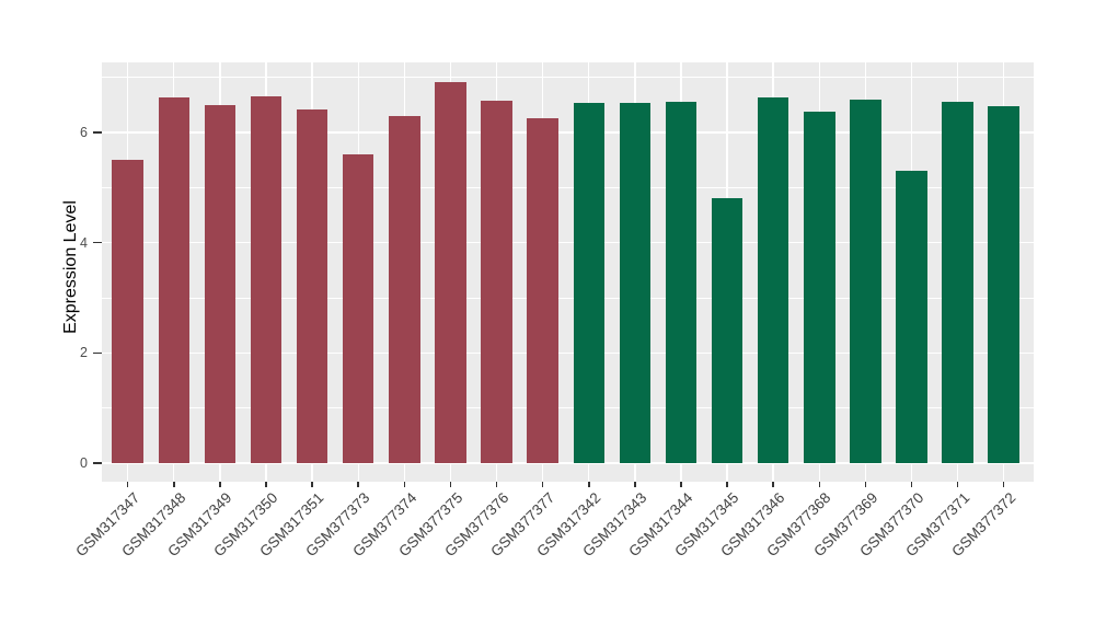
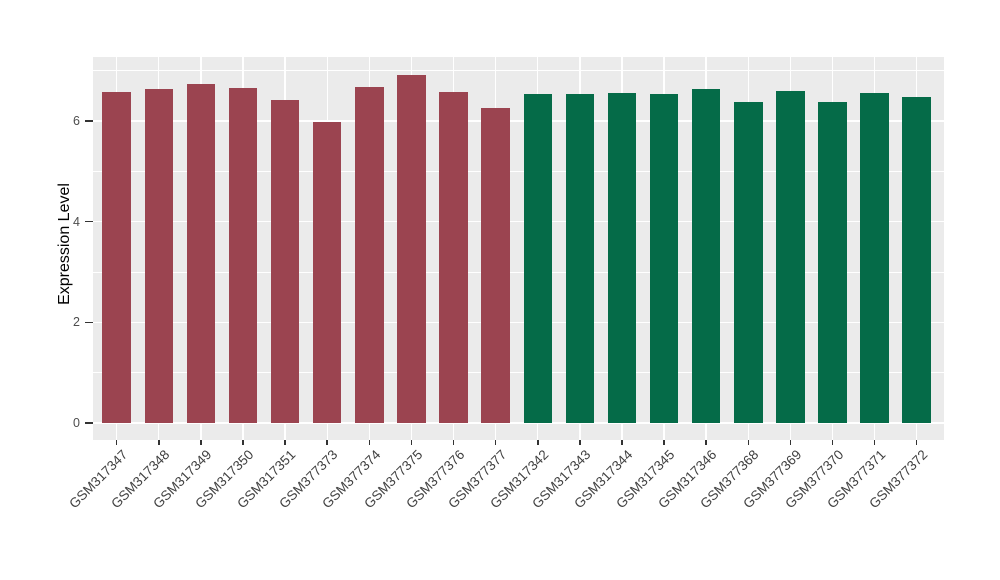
GSM317347: 5.5 -> 6.6
GSM317349: 6.5 -> 6.7
GSM377373: 5.6 -> 6.0
GSM377374: 6.3 -> 6.7
GSM317345: 4.8 -> 6.5
GSM377370: 5.3 -> 6.4
